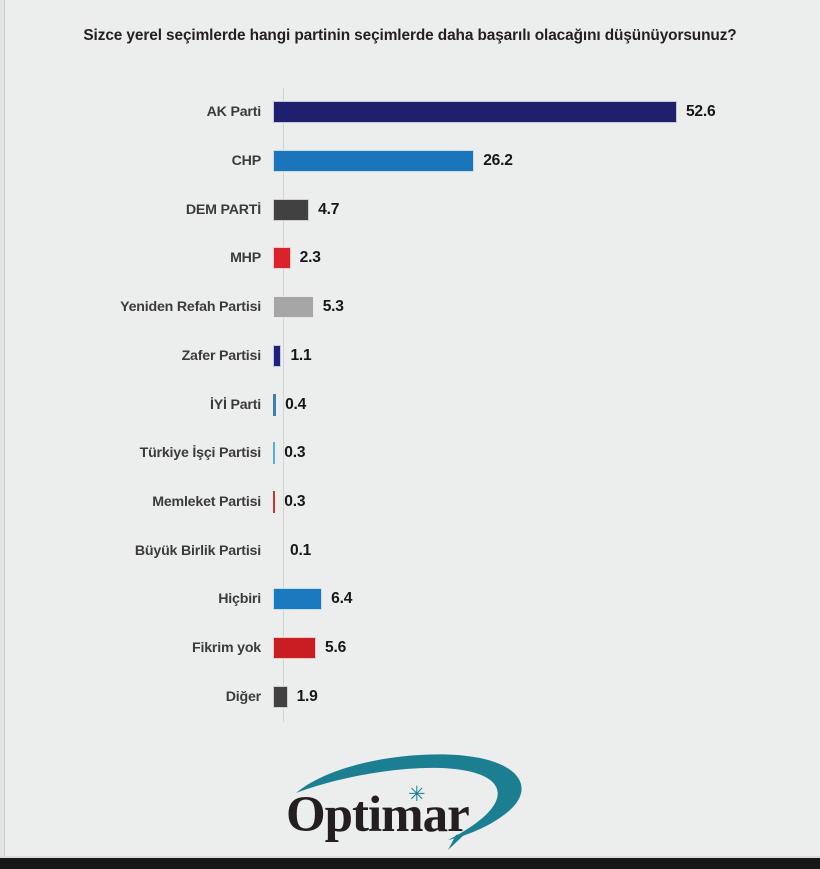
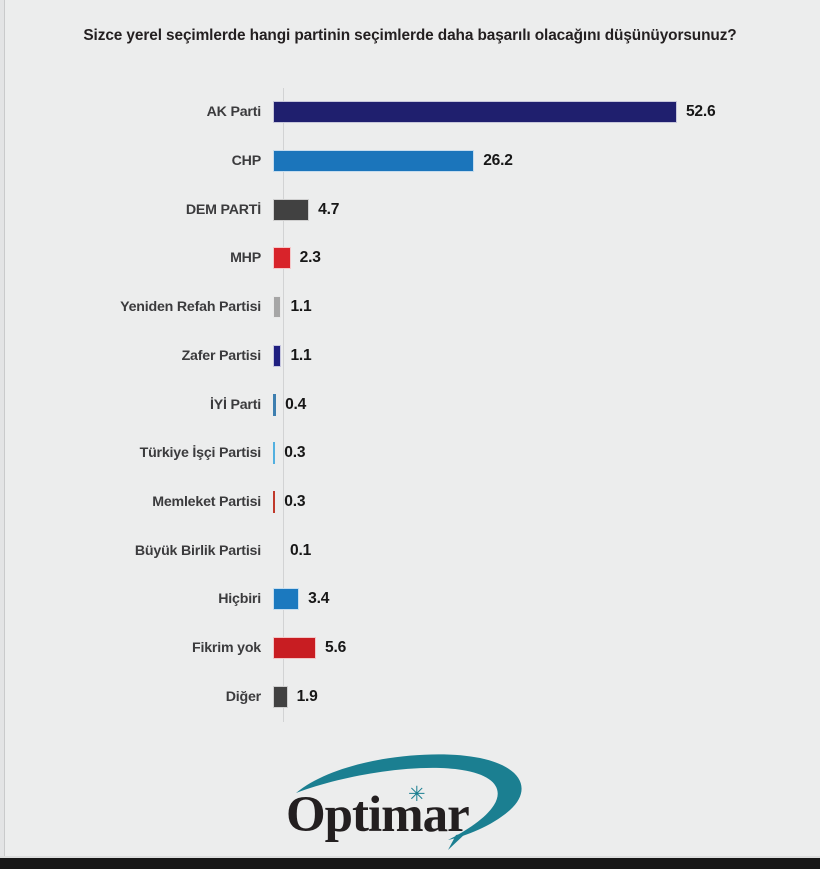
Yeniden Refah Partisi: 5.3 -> 1.1
Hiçbiri: 6.4 -> 3.4
